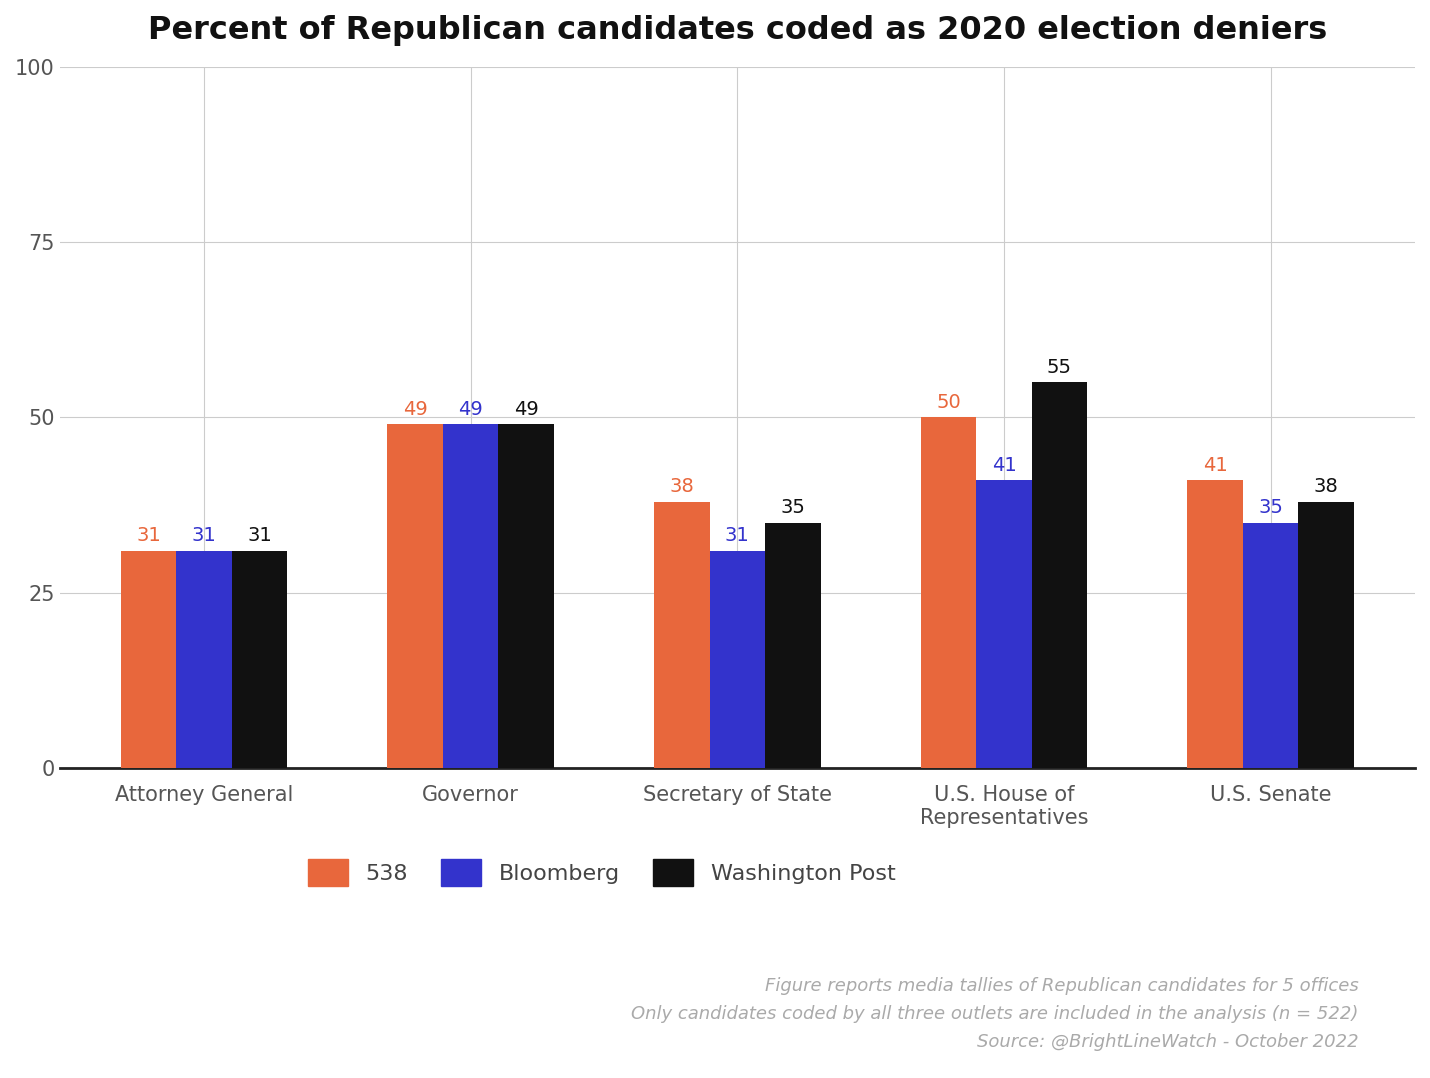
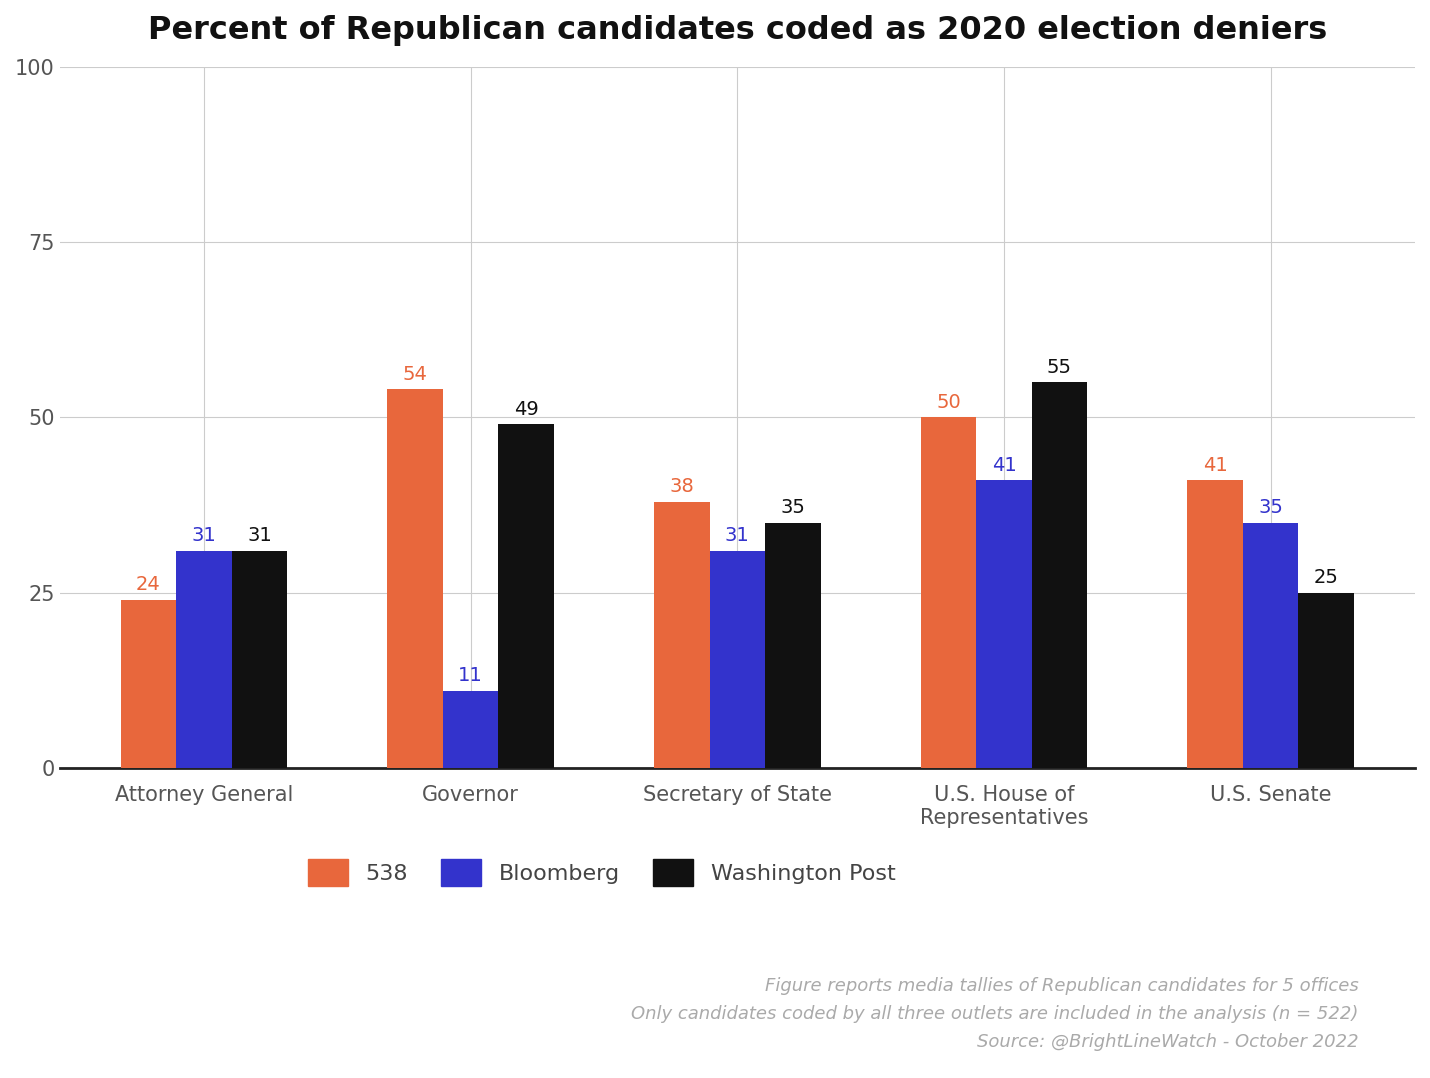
538/Attorney General: 31 -> 24
538/Governor: 49 -> 54
Bloomberg/Governor: 49 -> 11
Washington Post/U.S. Senate: 38 -> 25
